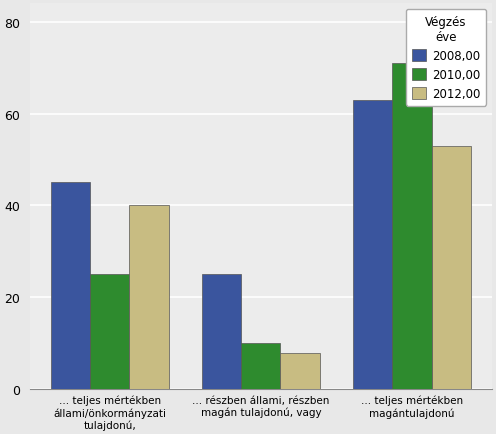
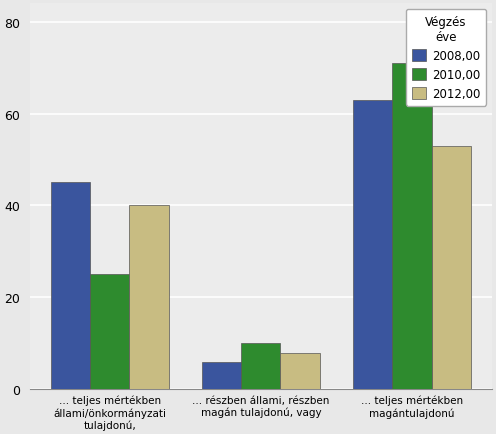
2008,00/... részben állami, részben magán tulajdonú, vagy: 25 -> 6
